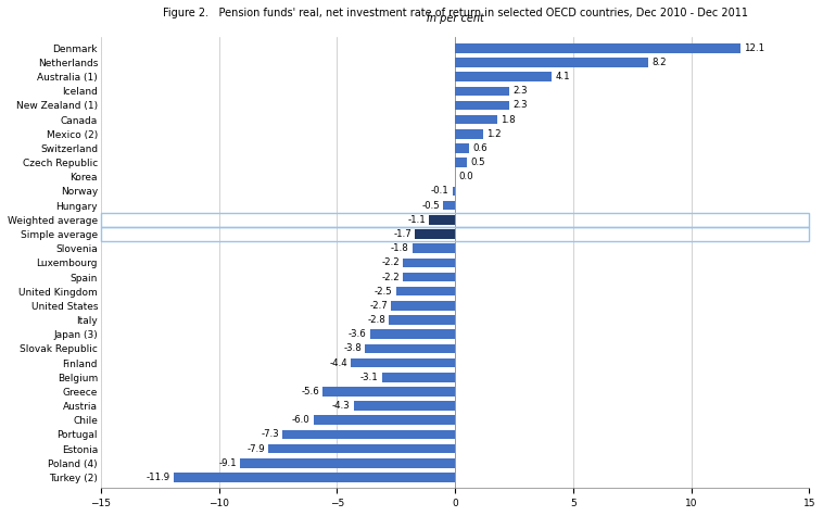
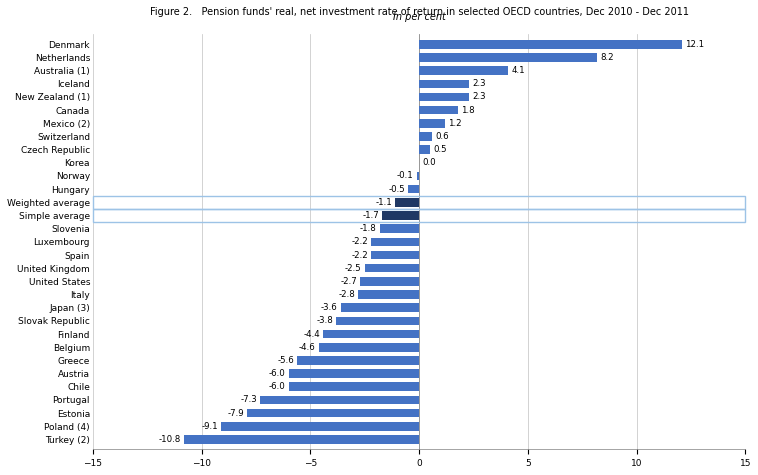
Belgium: -3.1 -> -4.6
Austria: -4.3 -> -6.0
Turkey (2): -11.9 -> -10.8
